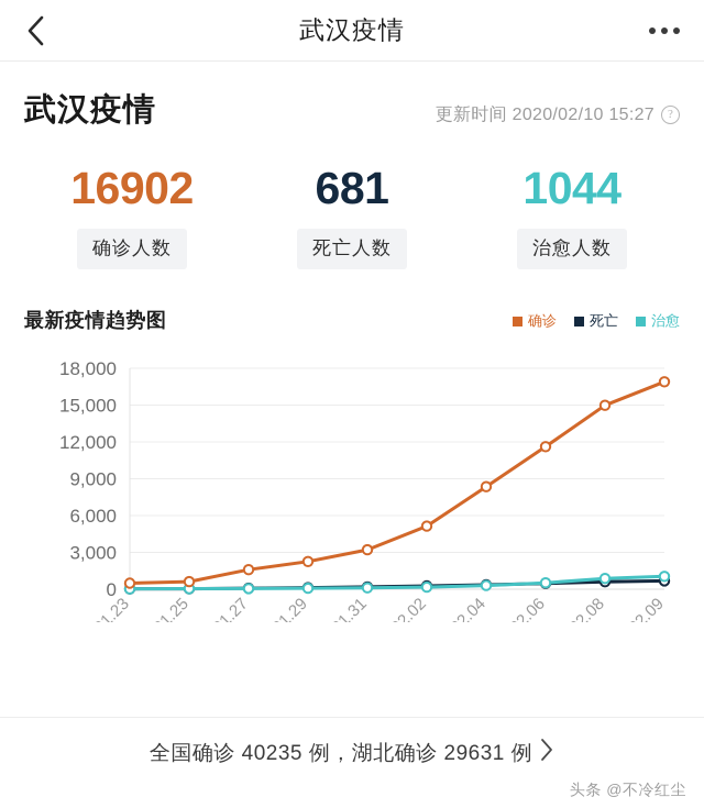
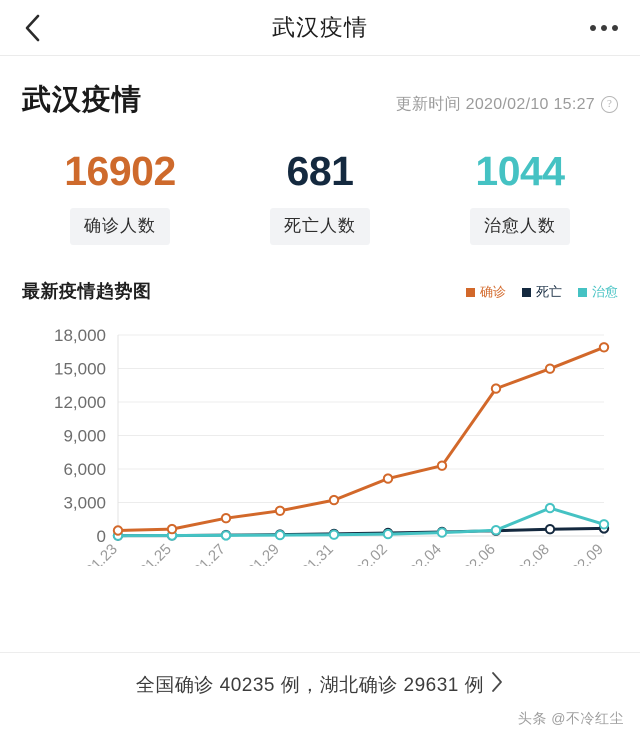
确诊/02.04: 8400 -> 6300
确诊/02.06: 11600 -> 13200
治愈/02.08: 900 -> 2500
